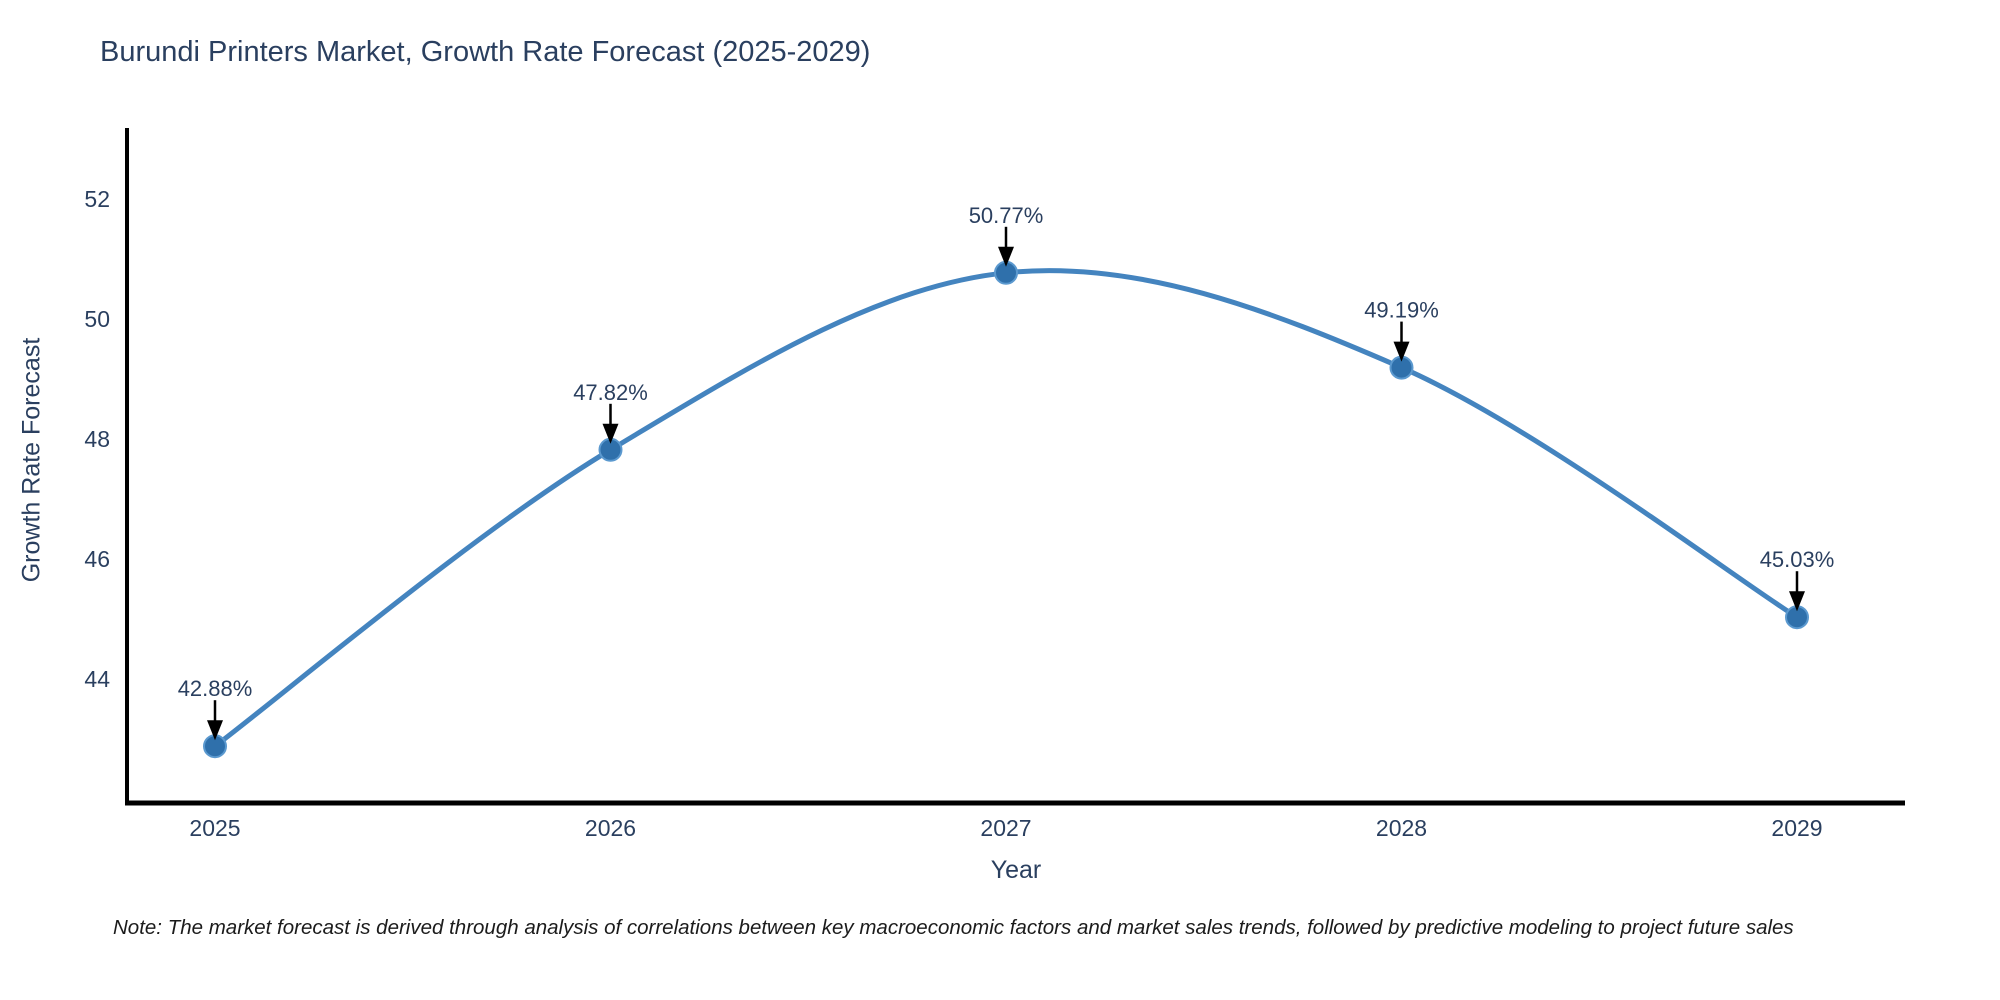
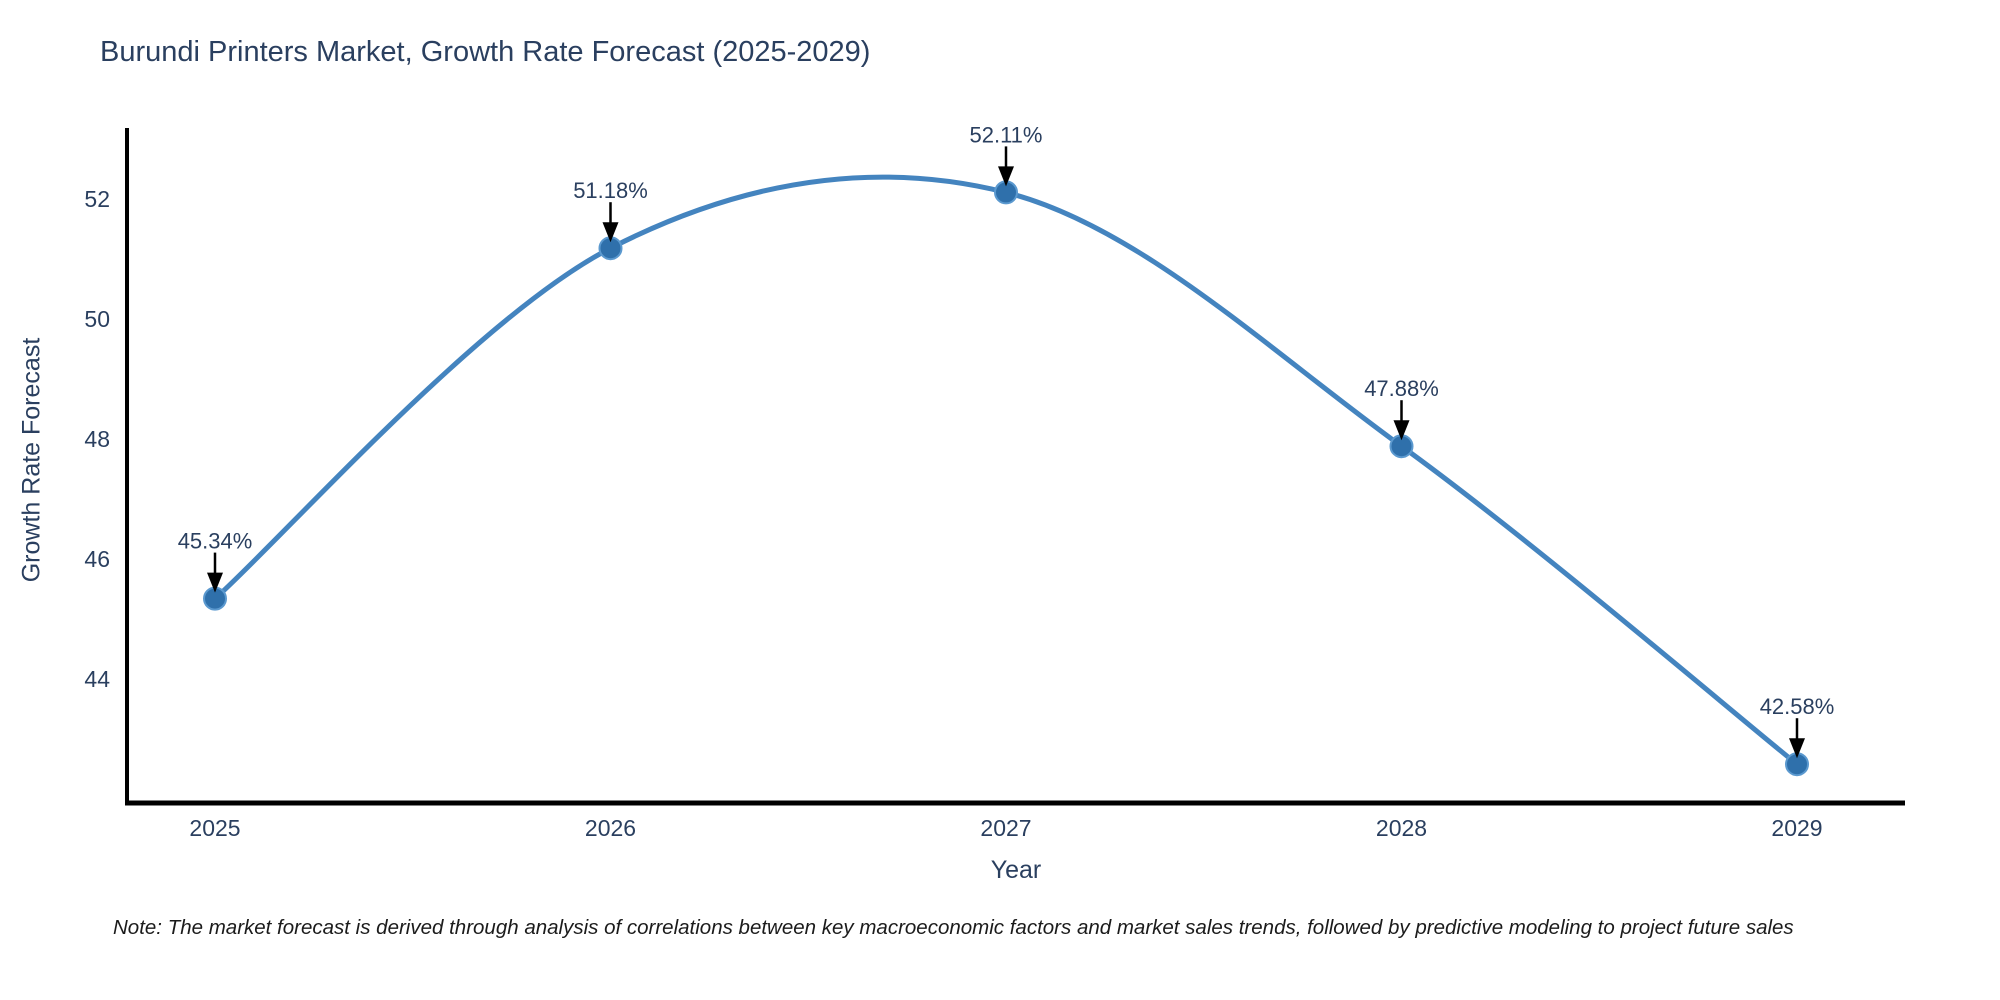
2025: 42.88% -> 45.34%
2026: 47.82% -> 51.18%
2027: 50.77% -> 52.11%
2028: 49.19% -> 47.88%
2029: 45.03% -> 42.58%
